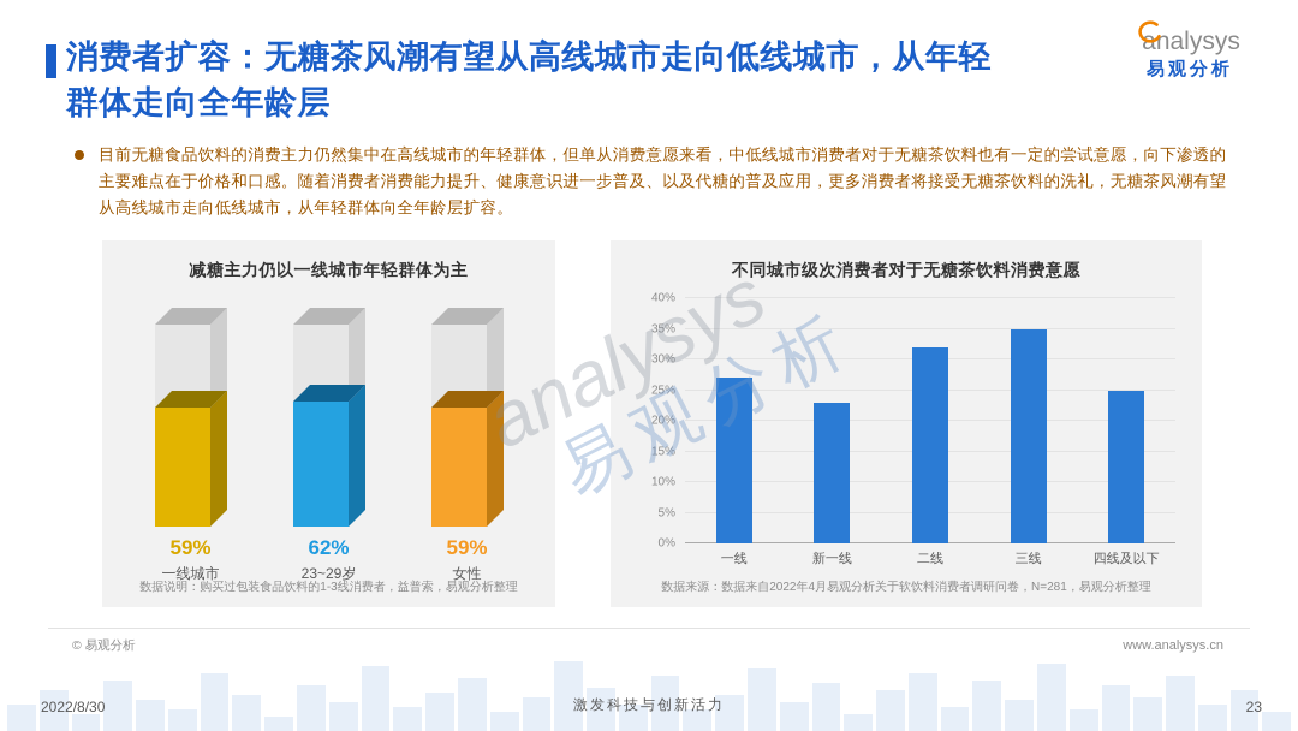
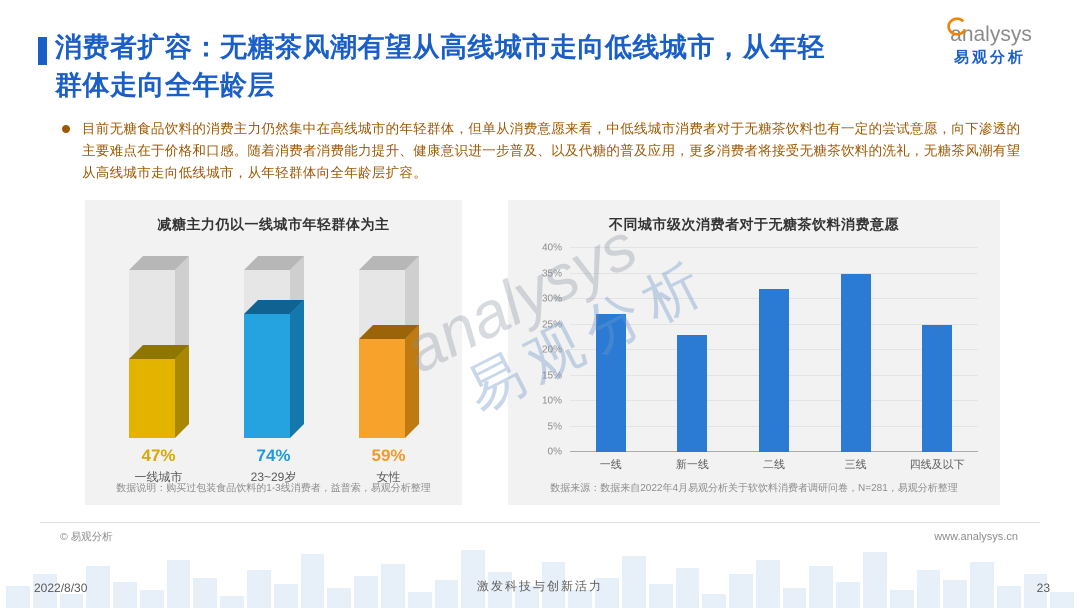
减糖主力仍以一线城市年轻群体为主/一线城市: 59% -> 47%
减糖主力仍以一线城市年轻群体为主/23~29岁: 62% -> 74%
